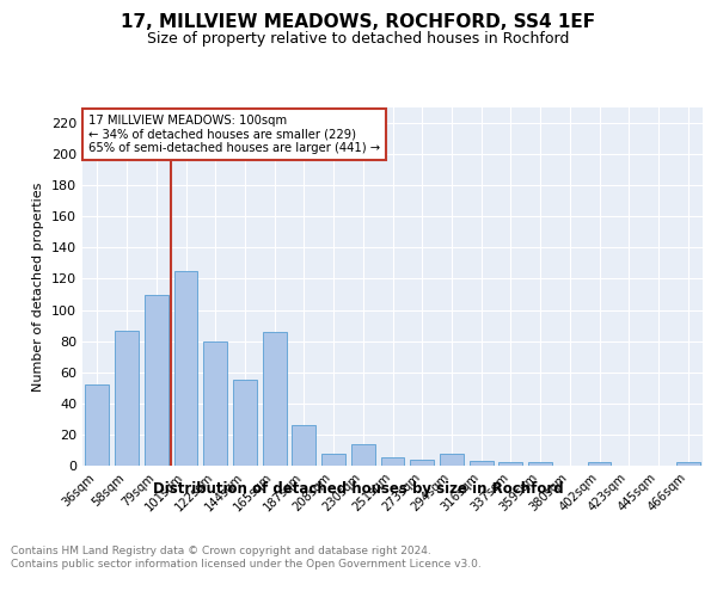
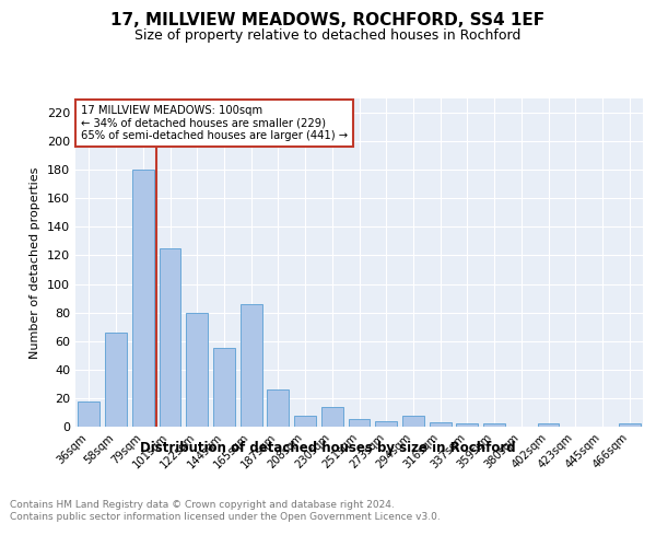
36sqm: 52 -> 18
58sqm: 87 -> 66
79sqm: 110 -> 180
